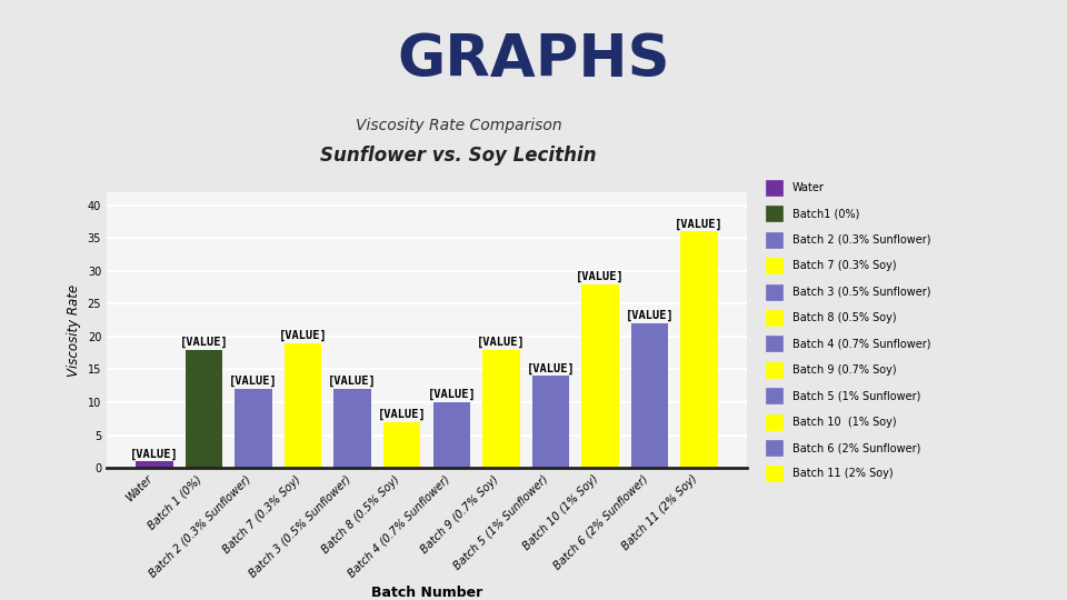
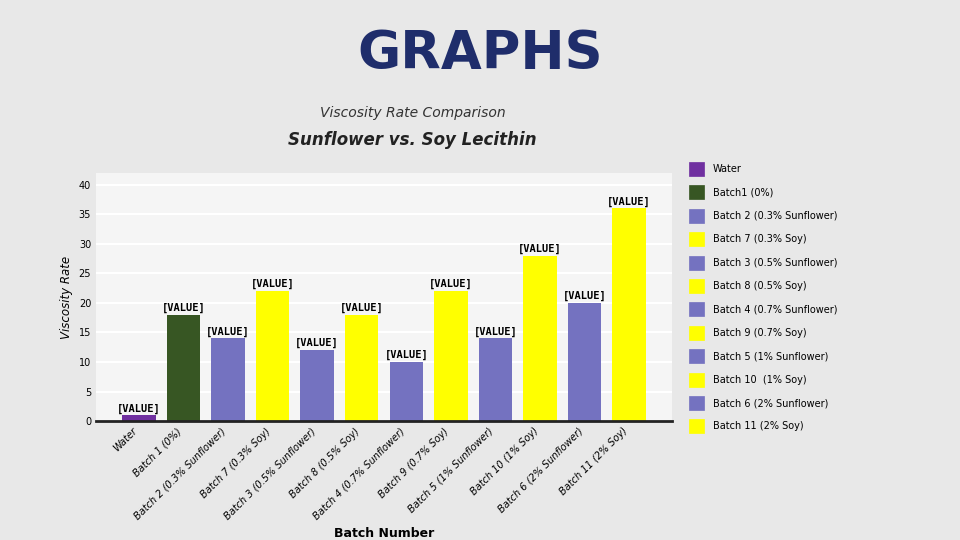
Batch 2 (0.3% Sunflower): 12 -> 14
Batch 7 (0.3% Soy): 19 -> 22
Batch 8 (0.5% Soy): 7 -> 18
Batch 9 (0.7% Soy): 18 -> 22
Batch 6 (2% Sunflower): 22 -> 20
